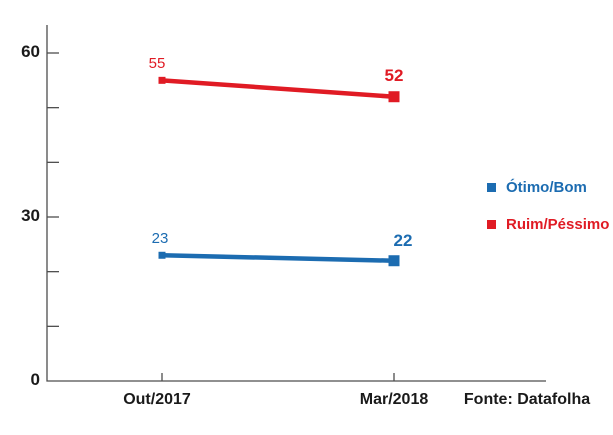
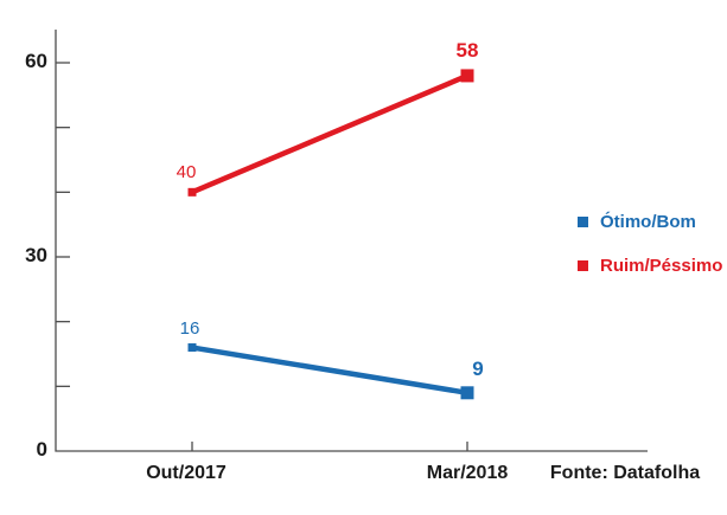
Ótimo/Bom/Out/2017: 23 -> 16
Ruim/Péssimo/Out/2017: 55 -> 40
Ótimo/Bom/Mar/2018: 22 -> 9
Ruim/Péssimo/Mar/2018: 52 -> 58
